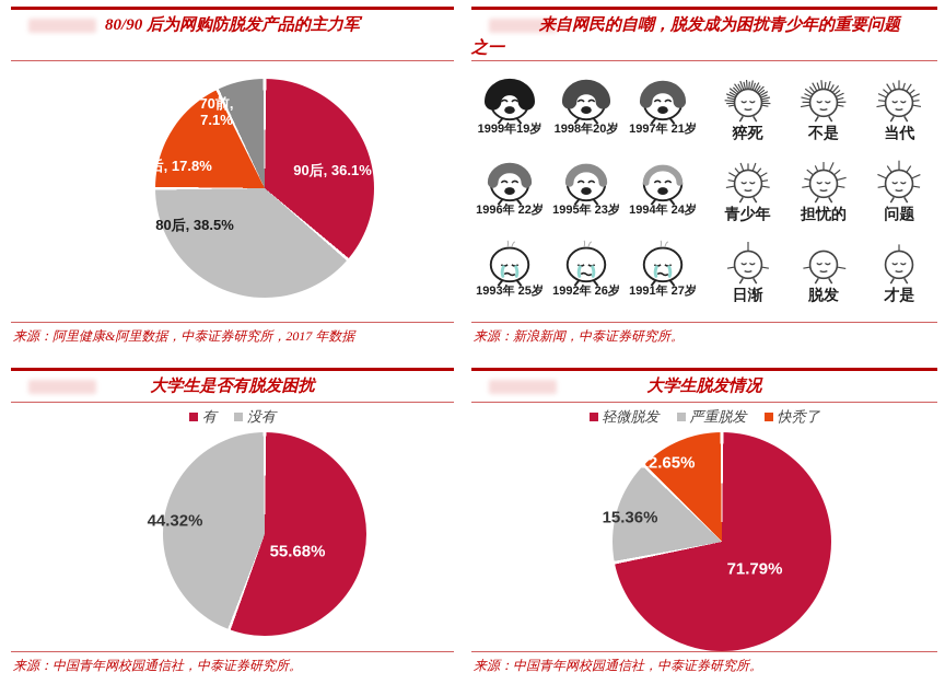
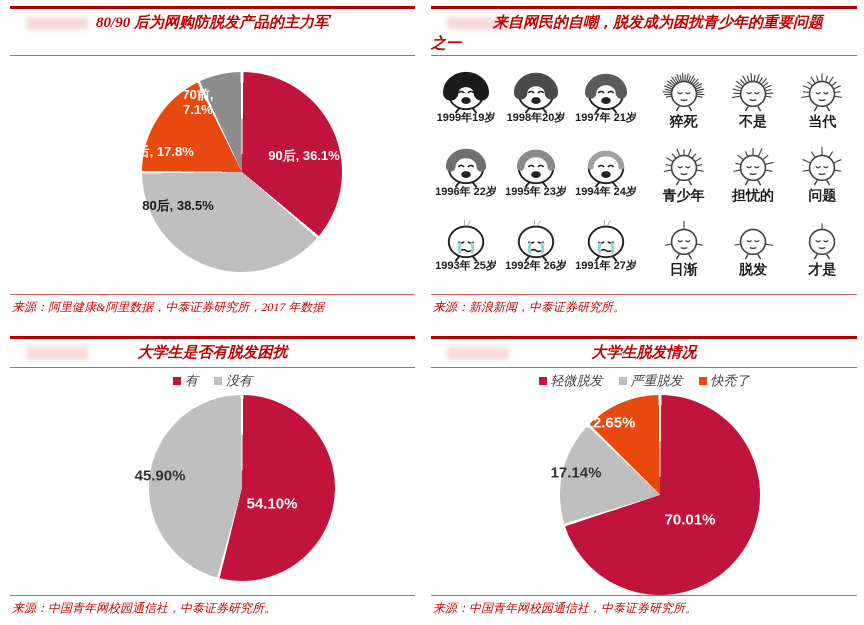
大学生是否有脱发困扰/有: 55.68% -> 54.10%
大学生是否有脱发困扰/没有: 44.32% -> 45.90%
大学生脱发情况/轻微脱发: 71.79% -> 70.01%
大学生脱发情况/严重脱发: 15.36% -> 17.14%
